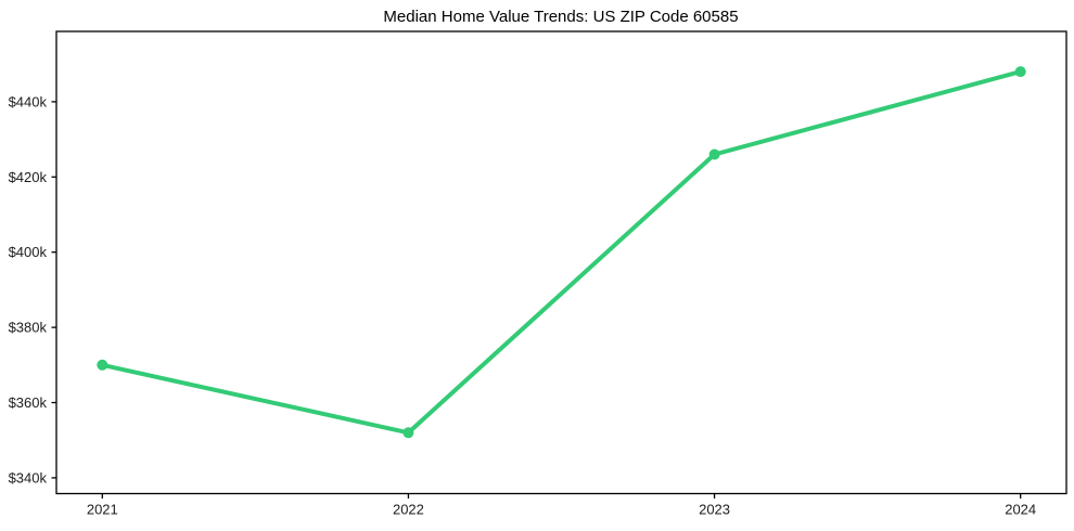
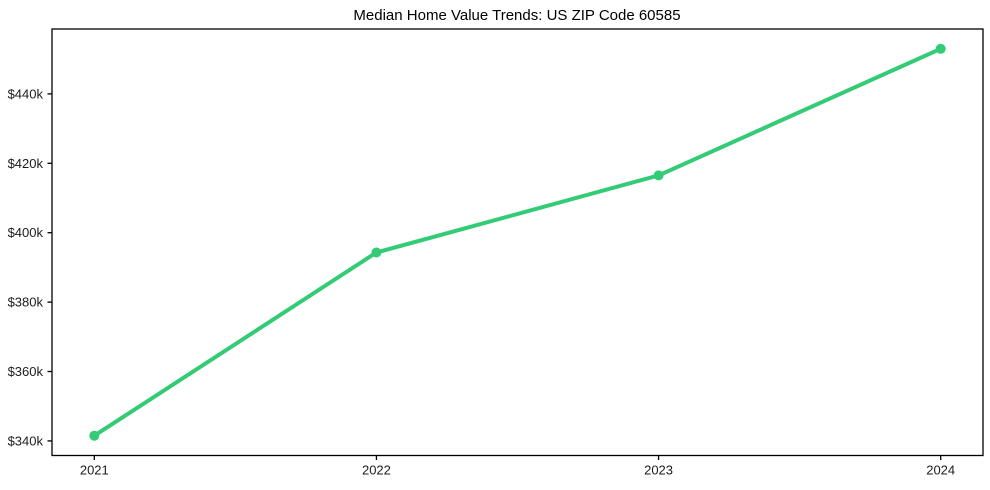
2021: $370k -> $342k
2022: $352k -> $394k
2023: $426k -> $416k
2024: $448k -> $453k
